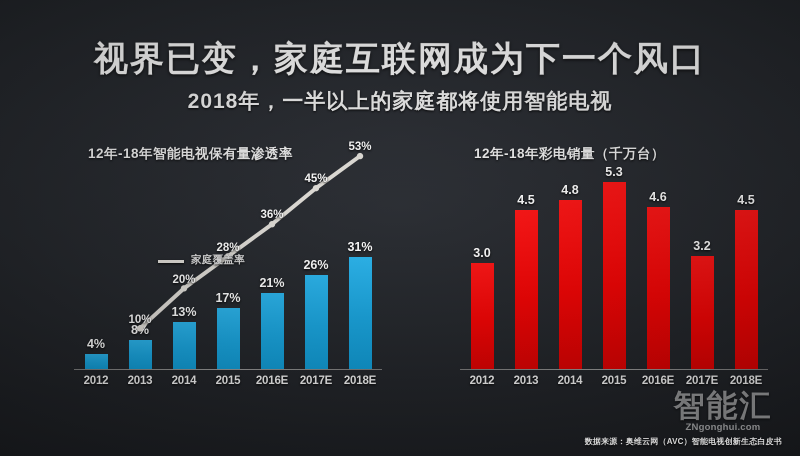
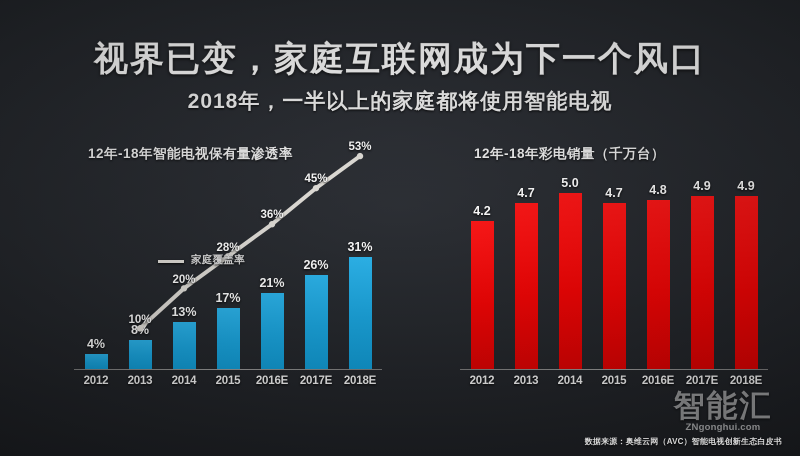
12年-18年彩电销量（千万台）/2012: 3.0 -> 4.2
12年-18年彩电销量（千万台）/2013: 4.5 -> 4.7
12年-18年彩电销量（千万台）/2014: 4.8 -> 5.0
12年-18年彩电销量（千万台）/2015: 5.3 -> 4.7
12年-18年彩电销量（千万台）/2016E: 4.6 -> 4.8
12年-18年彩电销量（千万台）/2017E: 3.2 -> 4.9
12年-18年彩电销量（千万台）/2018E: 4.5 -> 4.9
